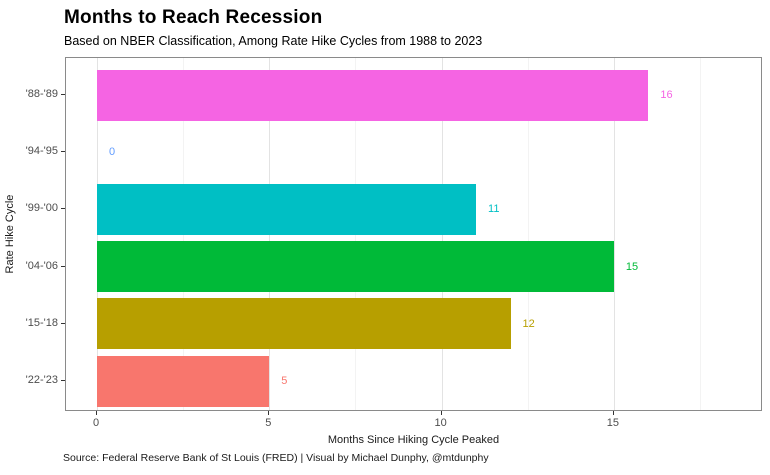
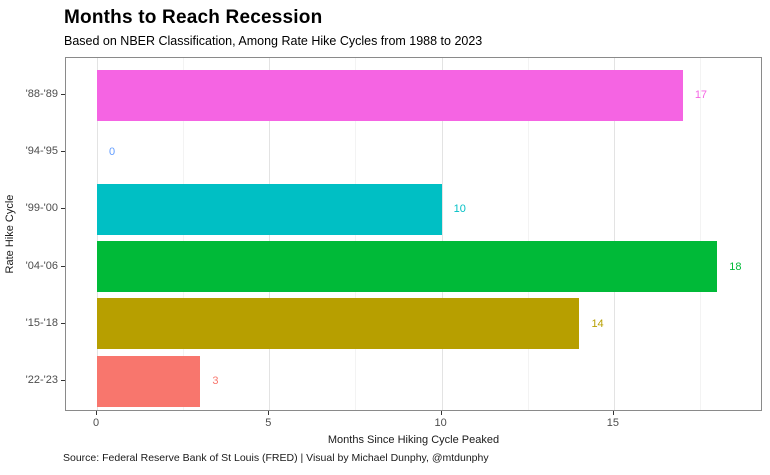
'88-'89: 16 -> 17
'99-'00: 11 -> 10
'04-'06: 15 -> 18
'15-'18: 12 -> 14
'22-'23: 5 -> 3
